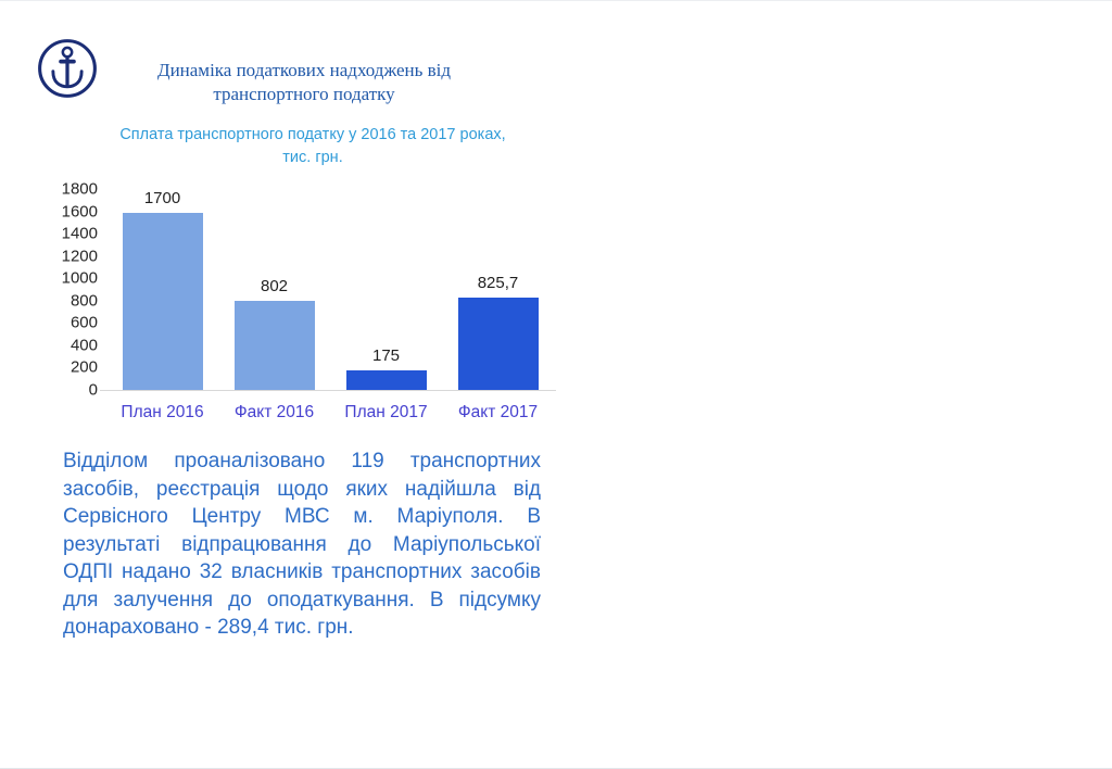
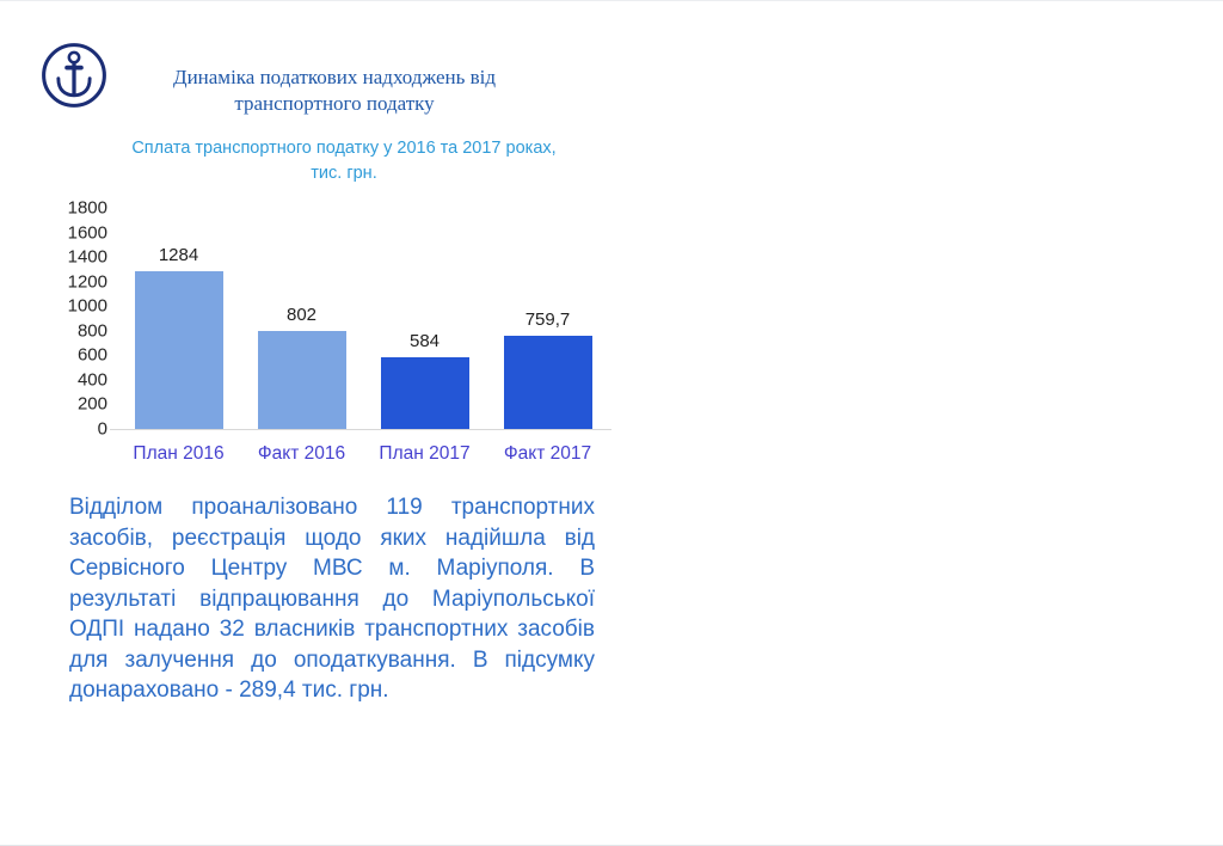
План 2016: 1700 -> 1284
План 2017: 175 -> 584
Факт 2017: 825,7 -> 759,7
